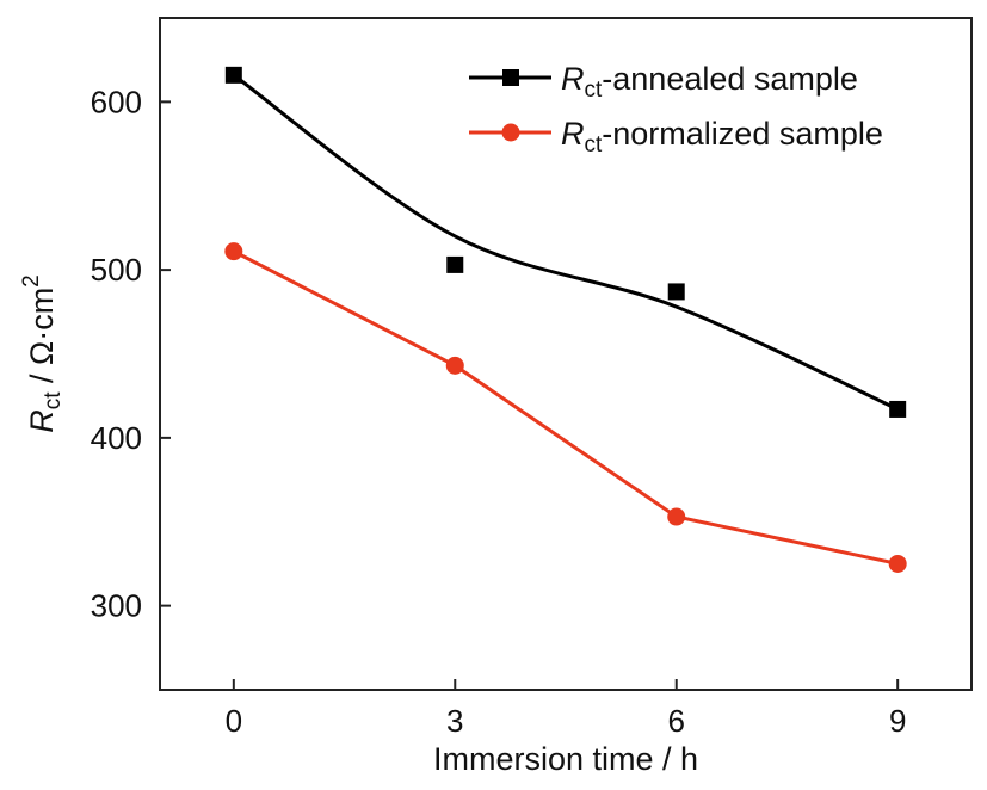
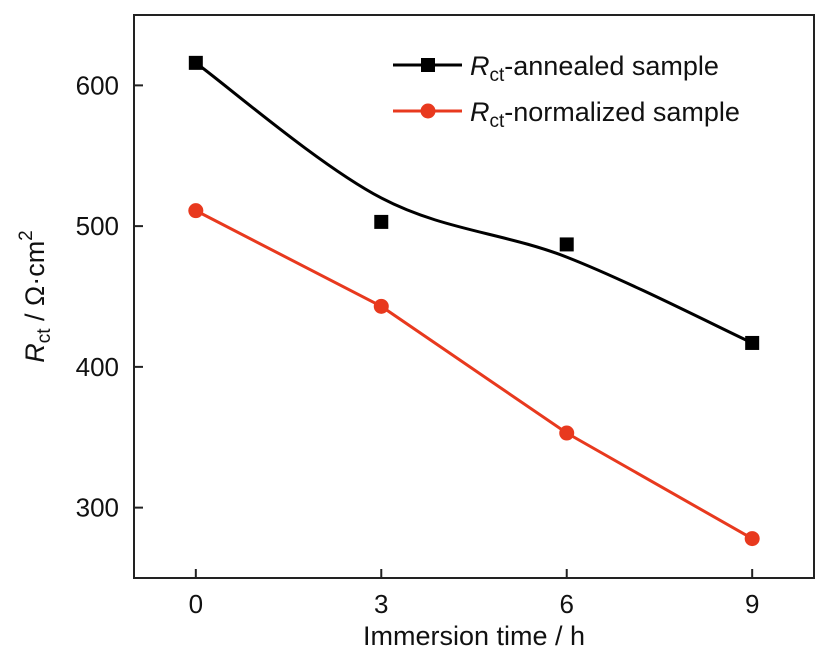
Rct-normalized sample/9: 325 -> 278
